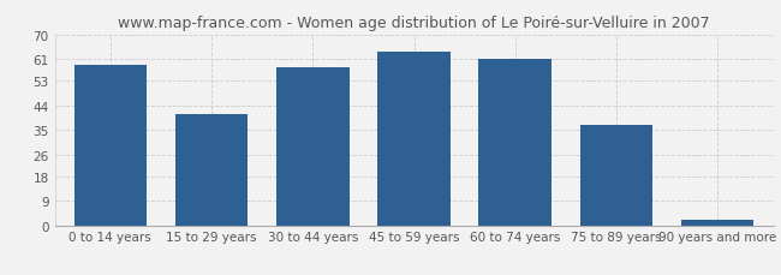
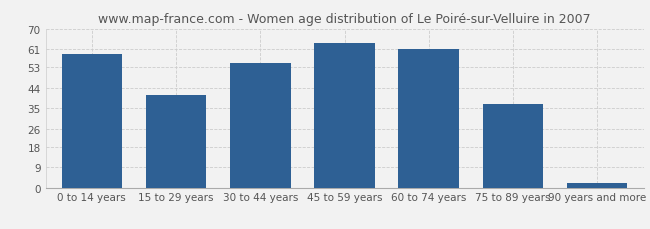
30 to 44 years: 58 -> 55
